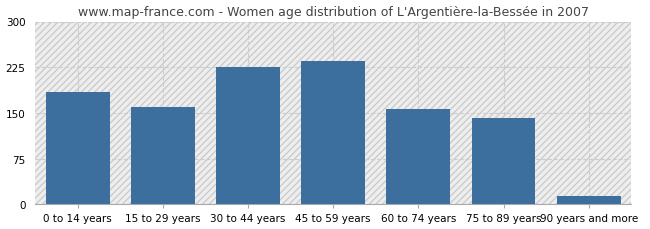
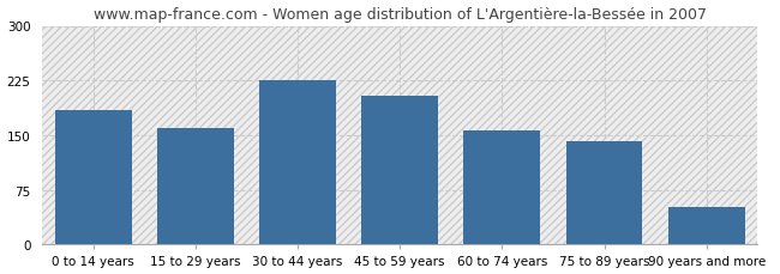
45 to 59 years: 235 -> 204
90 years and more: 13 -> 52
